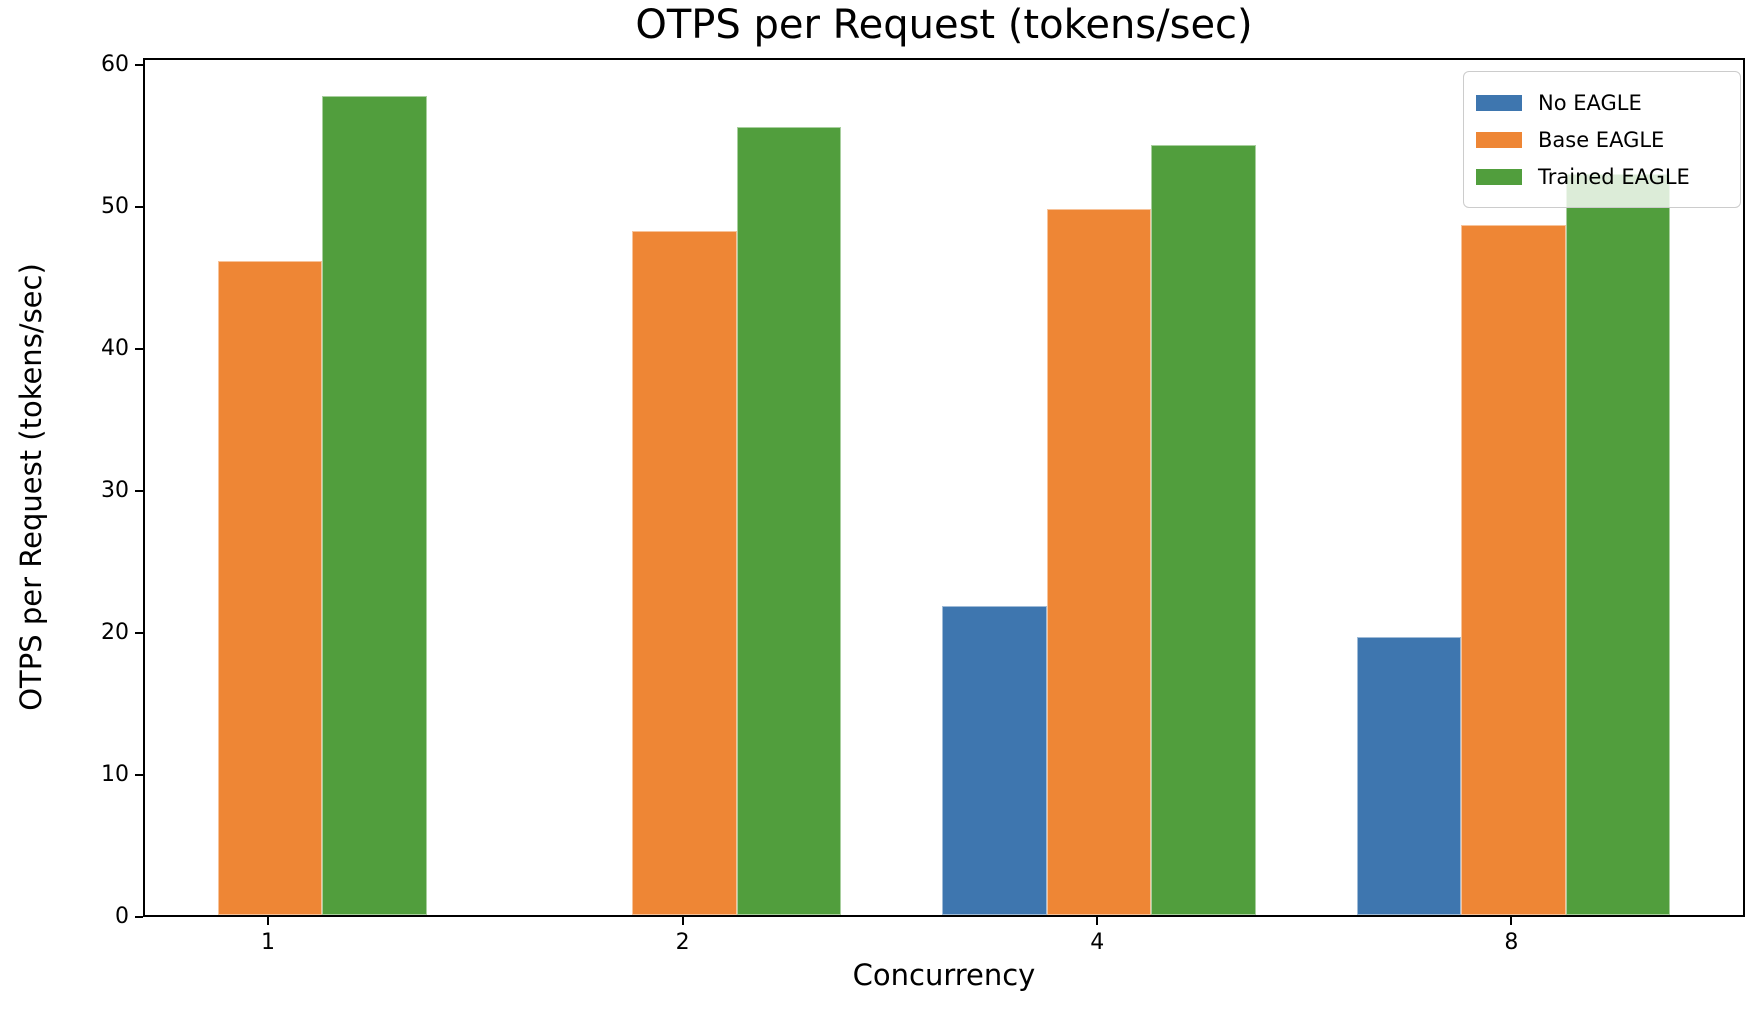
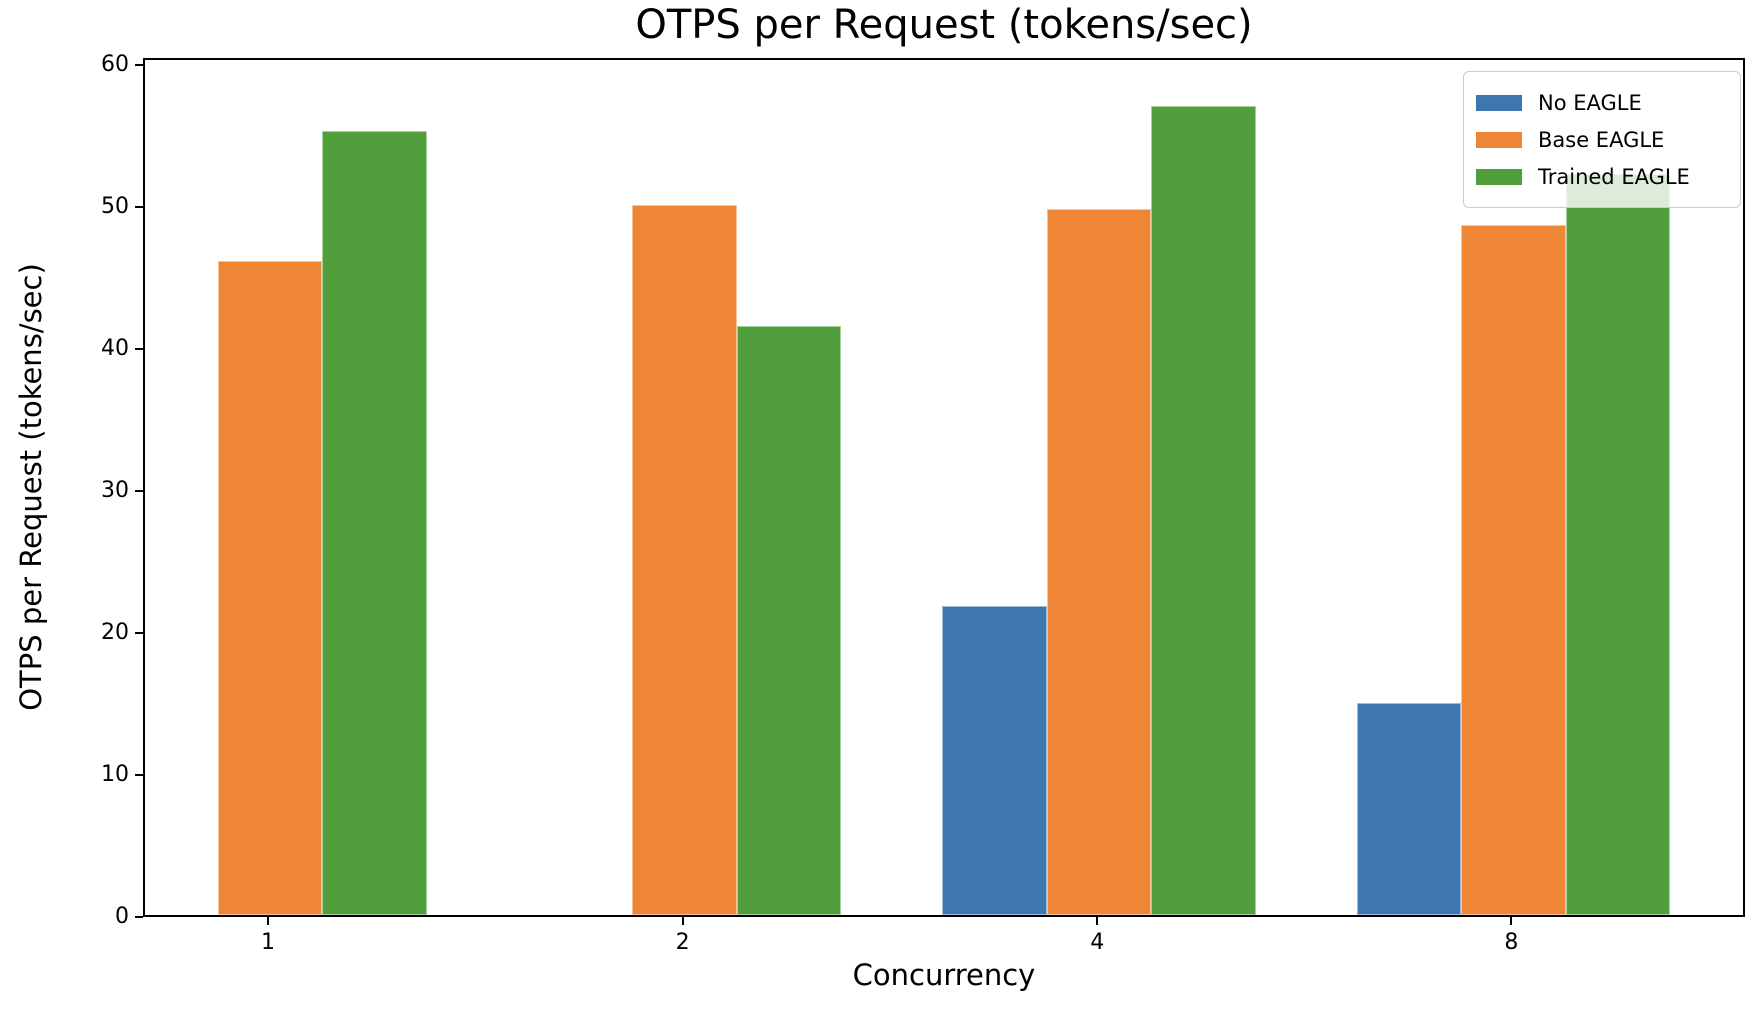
Trained EAGLE/1: 57.7 -> 55.2
Base EAGLE/2: 48.2 -> 50.0
Trained EAGLE/2: 55.5 -> 41.5
Trained EAGLE/4: 54.2 -> 57.0
No EAGLE/8: 19.6 -> 14.9
